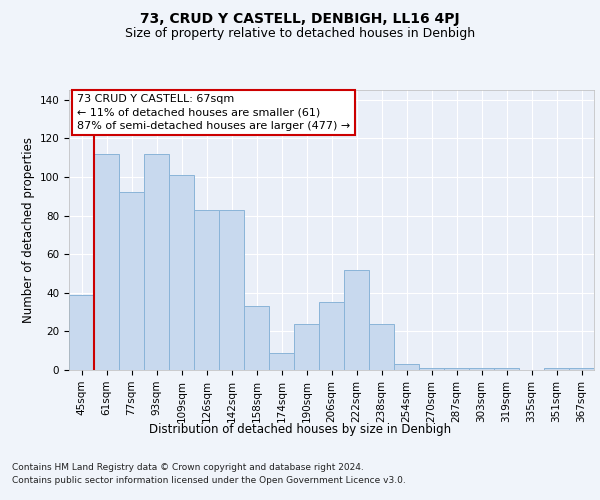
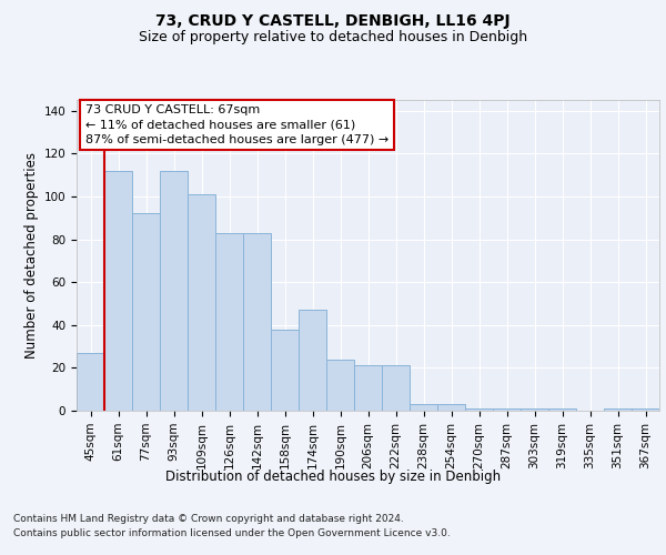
45sqm: 39 -> 27
158sqm: 33 -> 38
174sqm: 9 -> 47
206sqm: 35 -> 21
222sqm: 52 -> 21
238sqm: 24 -> 3
